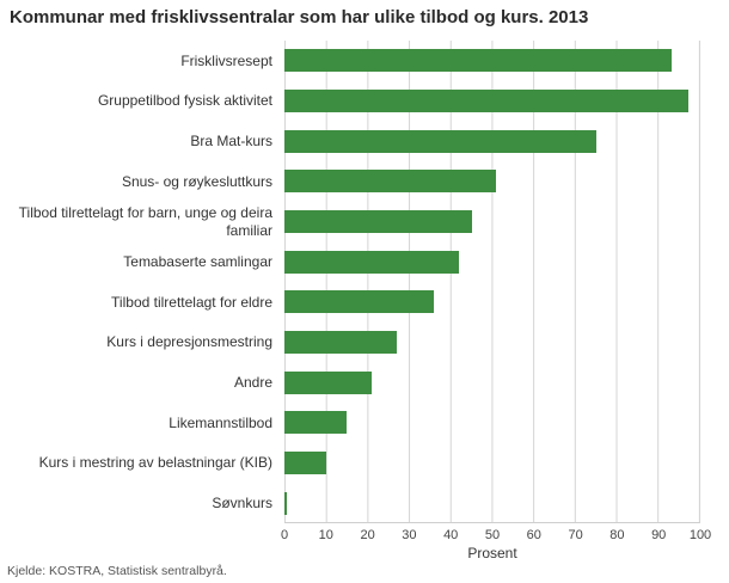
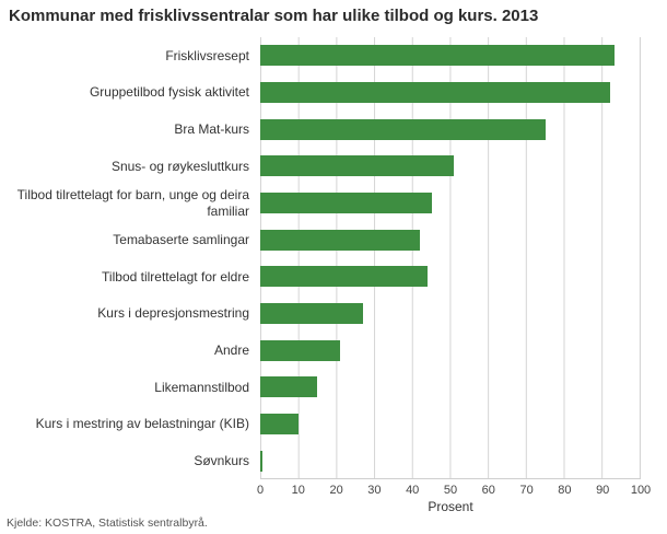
Gruppetilbod fysisk aktivitet: 97 -> 92
Tilbod tilrettelagt for eldre: 36 -> 44
